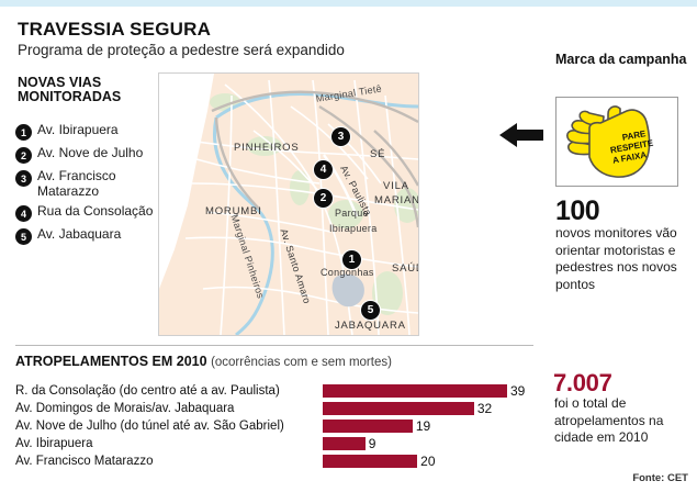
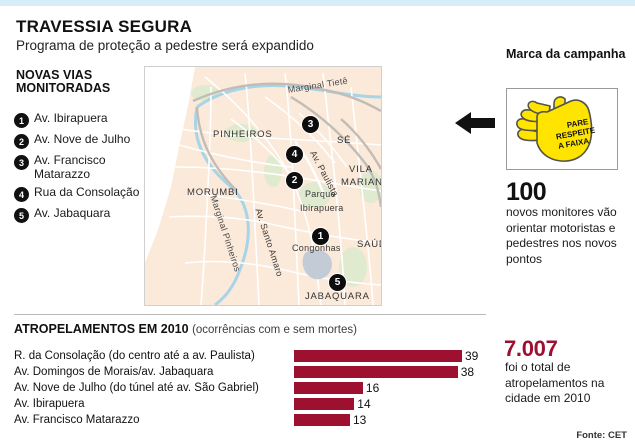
Av. Domingos de Morais/av. Jabaquara: 32 -> 38
Av. Nove de Julho (do túnel até av. São Gabriel): 19 -> 16
Av. Ibirapuera: 9 -> 14
Av. Francisco Matarazzo: 20 -> 13
